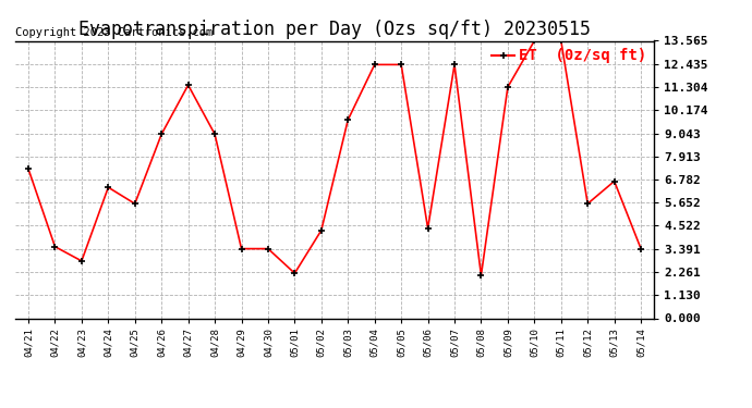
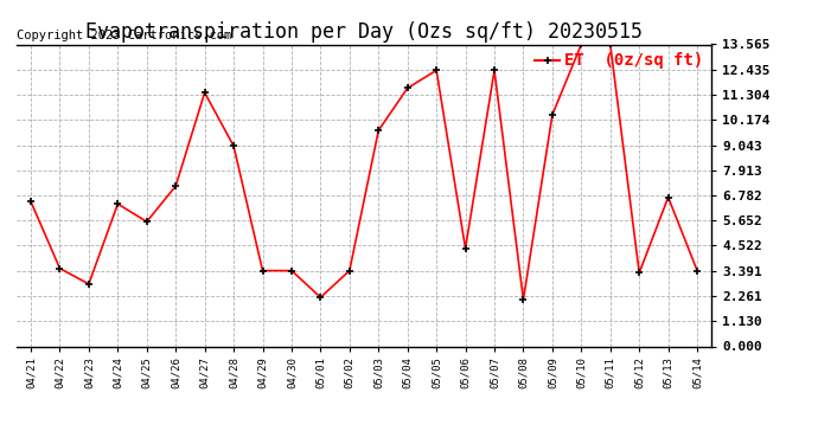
04/21: 7.3 -> 6.5
04/26: 9.0 -> 7.2
05/02: 4.3 -> 3.4
05/04: 12.4 -> 11.6
05/09: 11.3 -> 10.4
05/12: 5.6 -> 3.3
